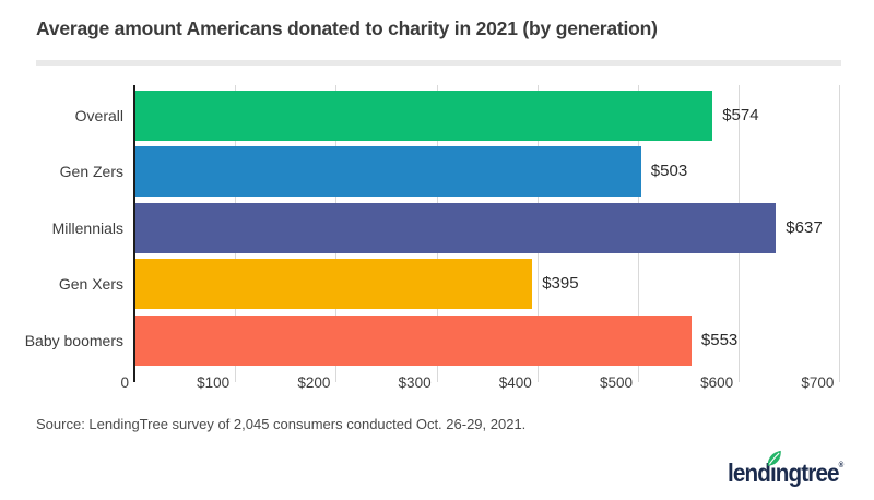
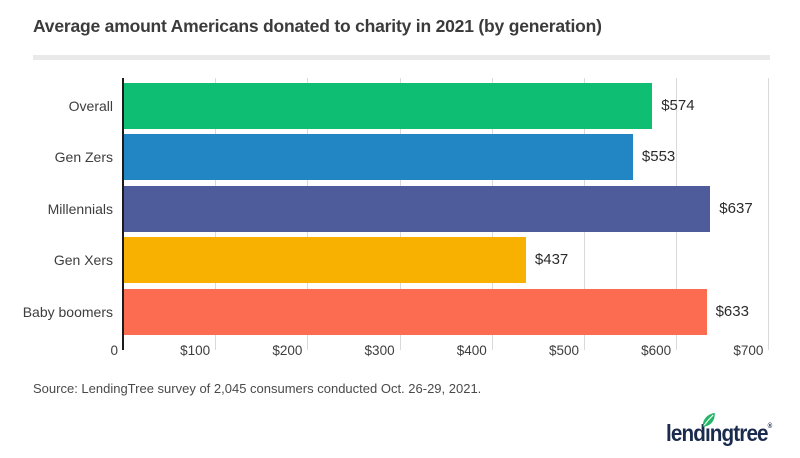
Gen Zers: $503 -> $553
Gen Xers: $395 -> $437
Baby boomers: $553 -> $633
